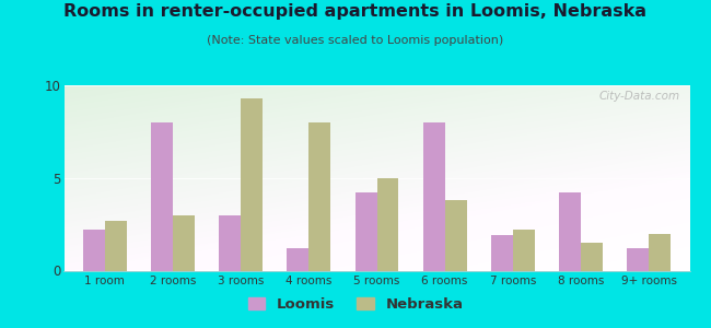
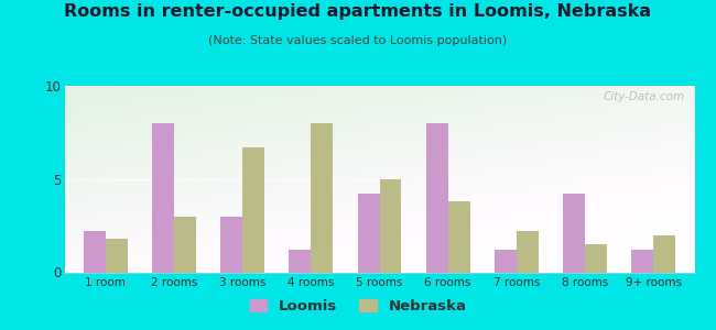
Nebraska/1 room: 2.7 -> 1.8
Nebraska/3 rooms: 9.3 -> 6.7
Loomis/7 rooms: 1.9 -> 1.2
